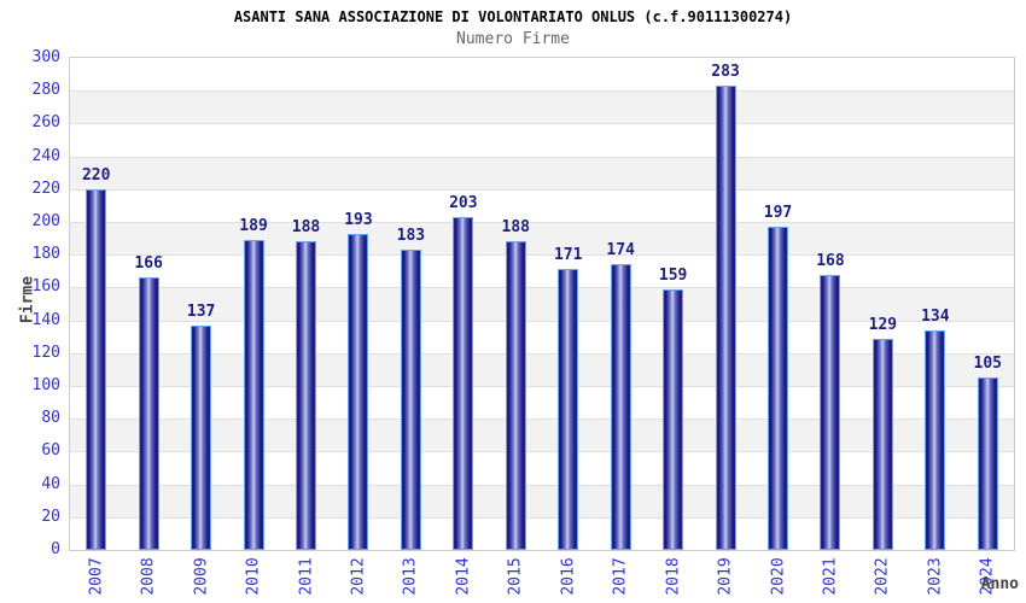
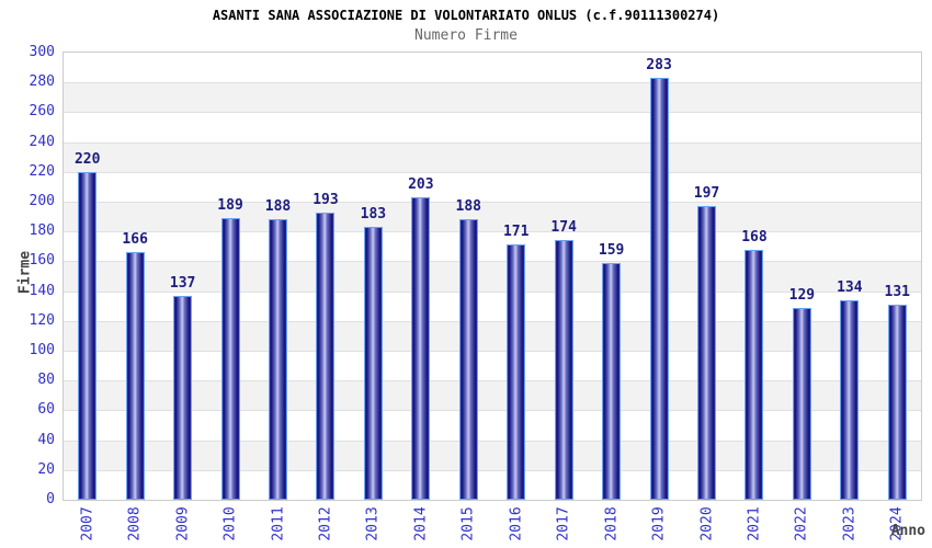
2024: 105 -> 131
